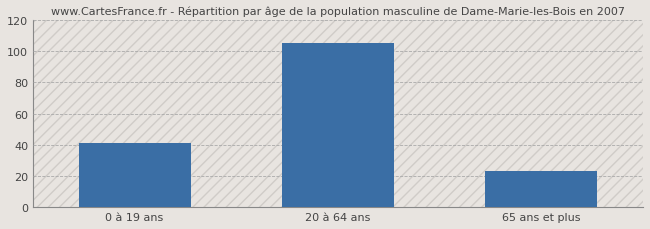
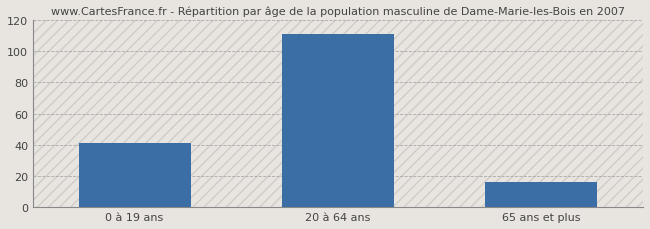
20 à 64 ans: 105 -> 111
65 ans et plus: 23 -> 16
